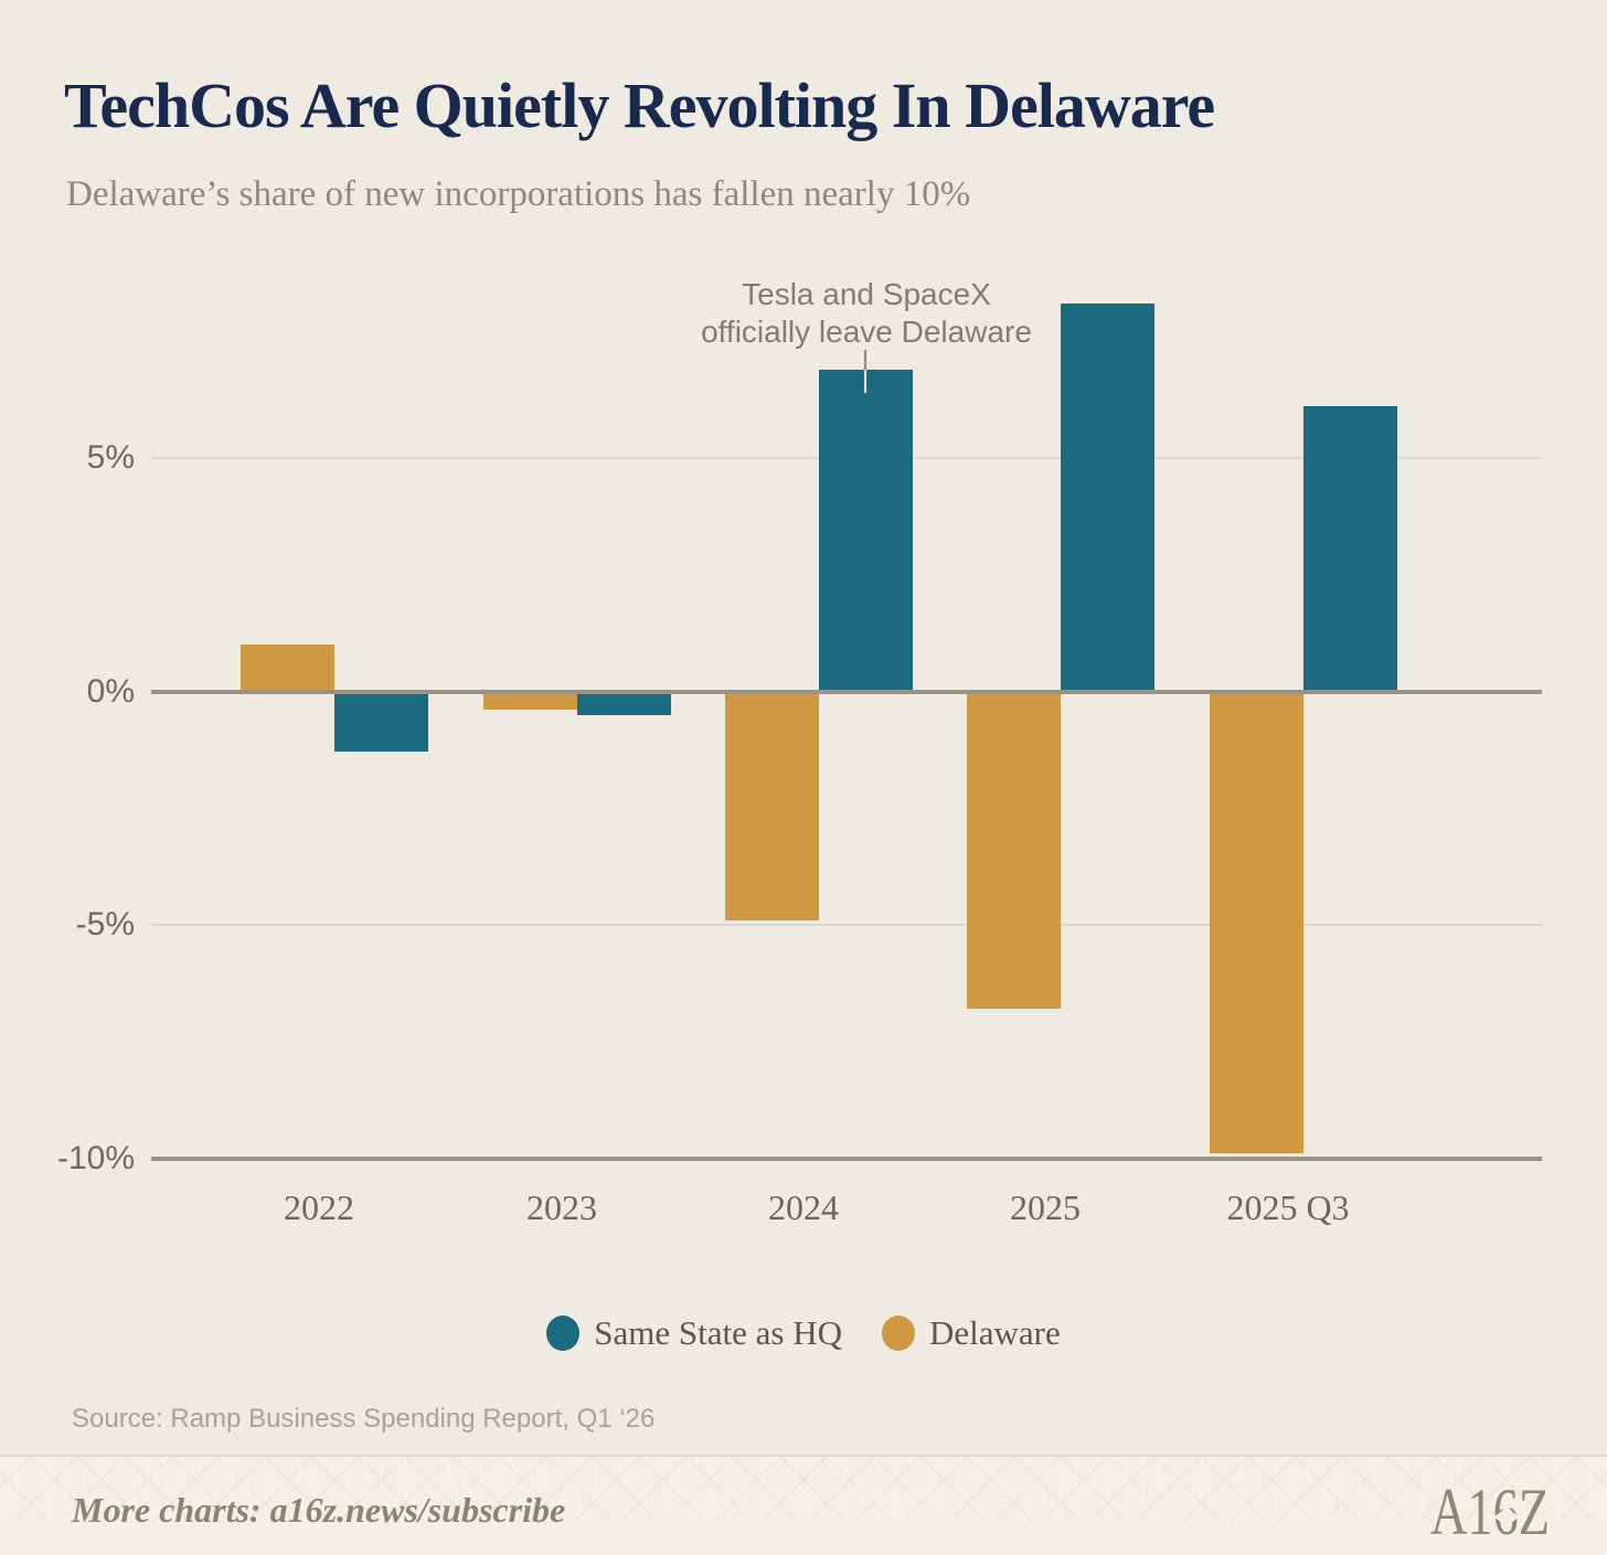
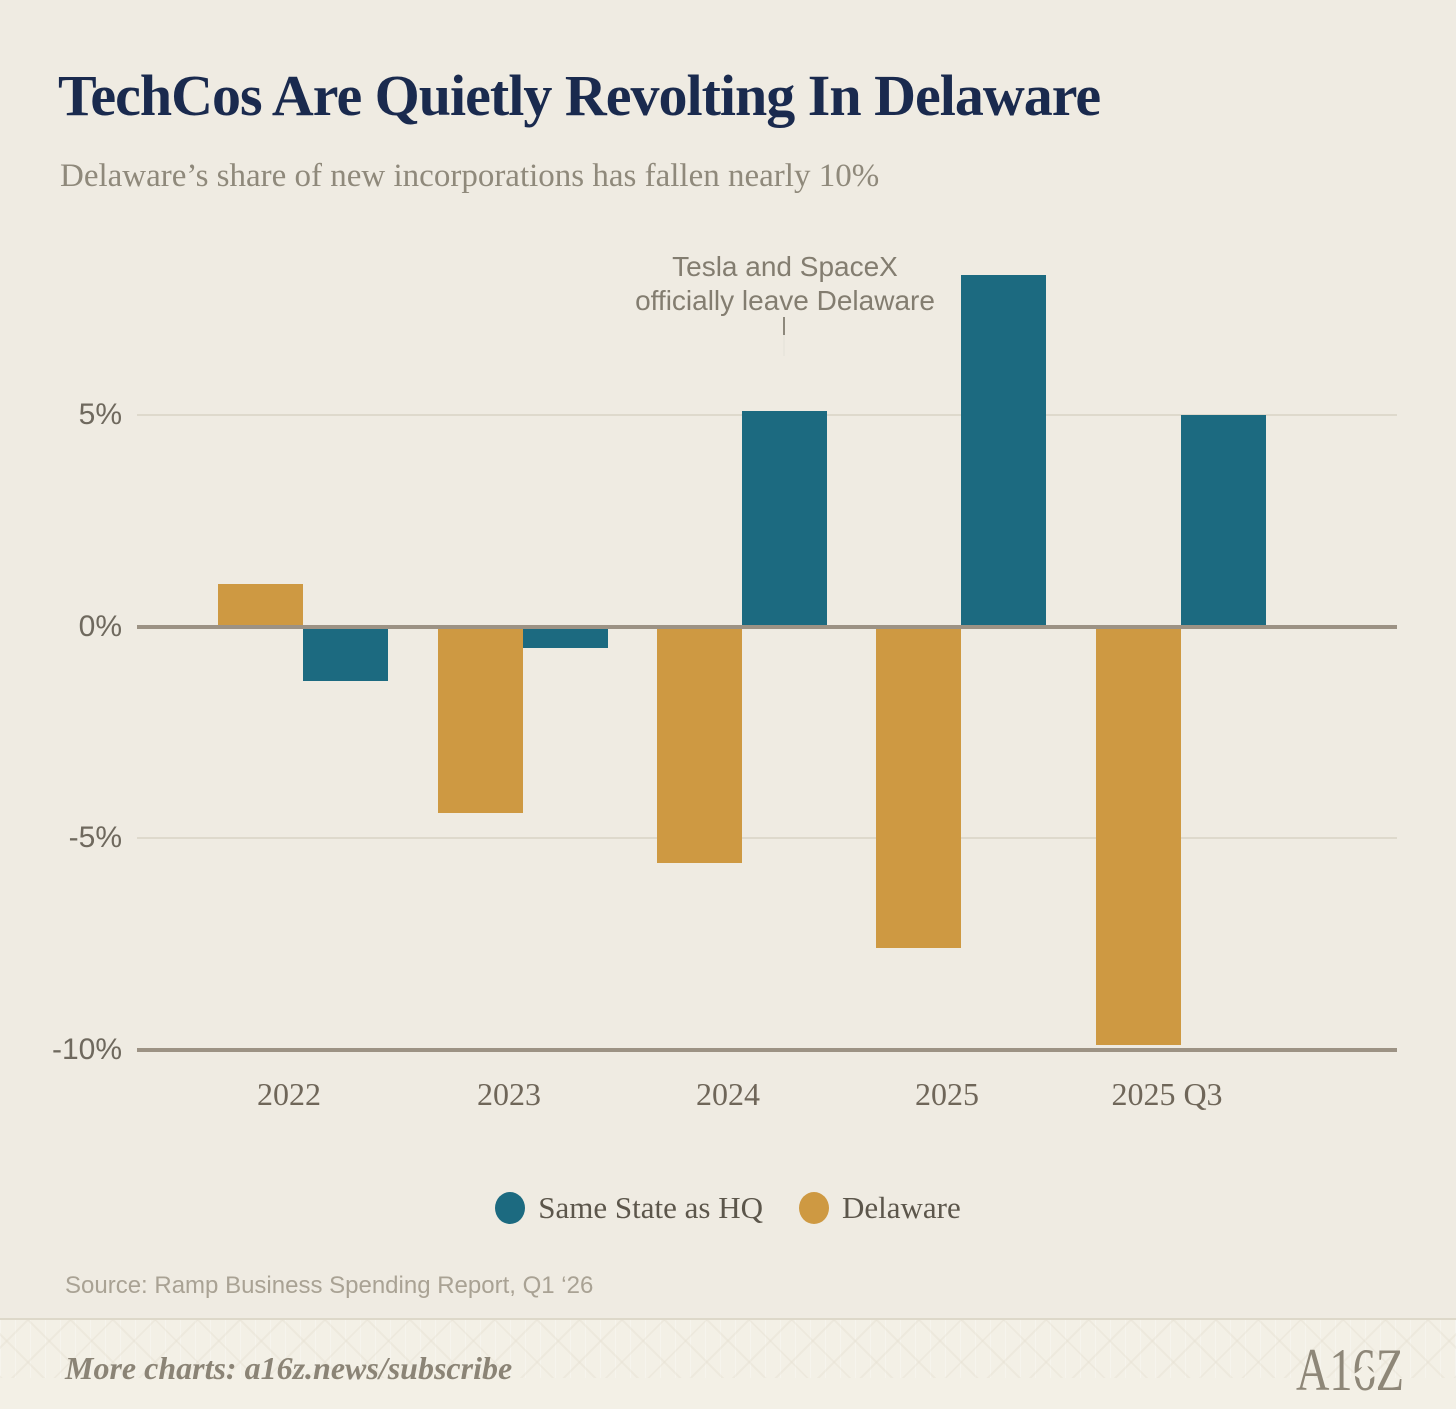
Delaware/2023: -0.4% -> -4.4%
Delaware/2024: -4.9% -> -5.6%
Same State as HQ/2024: 6.9% -> 5.1%
Delaware/2025: -6.8% -> -7.6%
Same State as HQ/2025 Q3: 6.1% -> 5.0%
